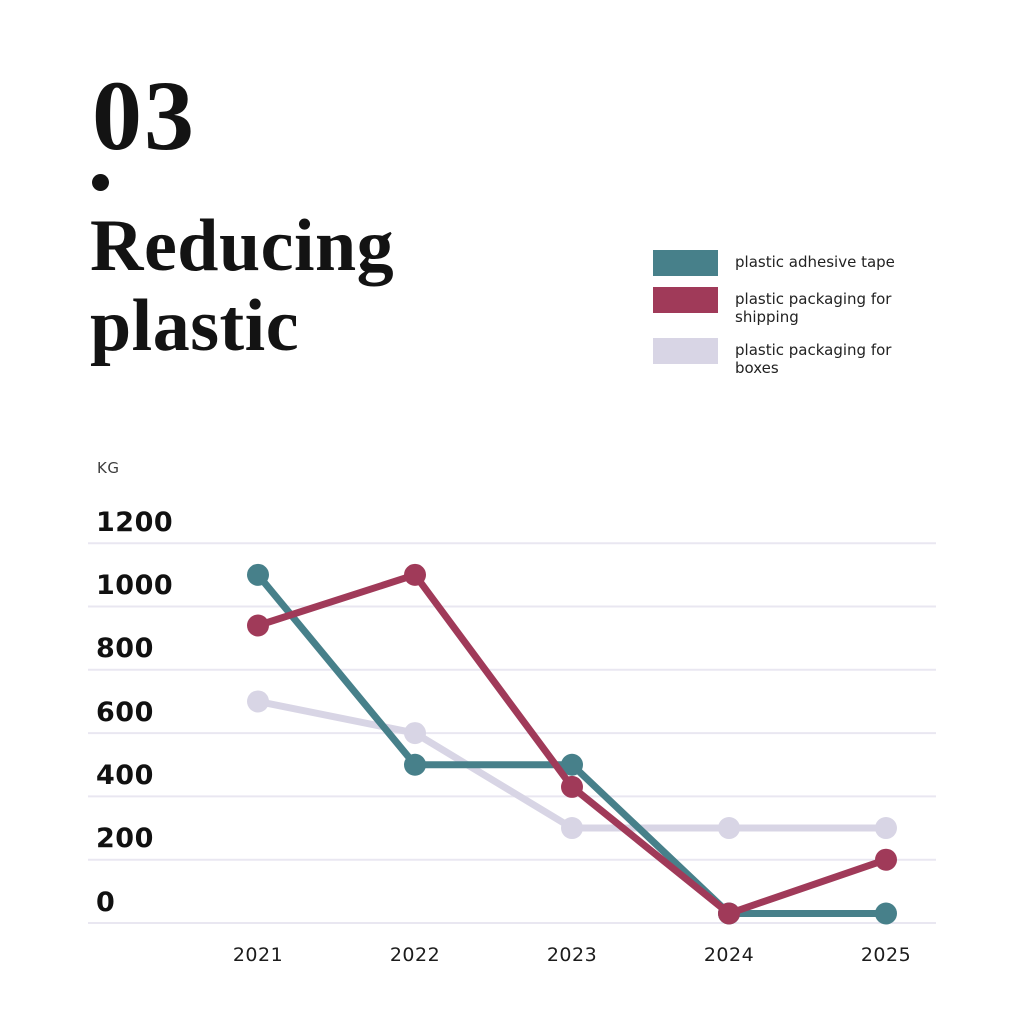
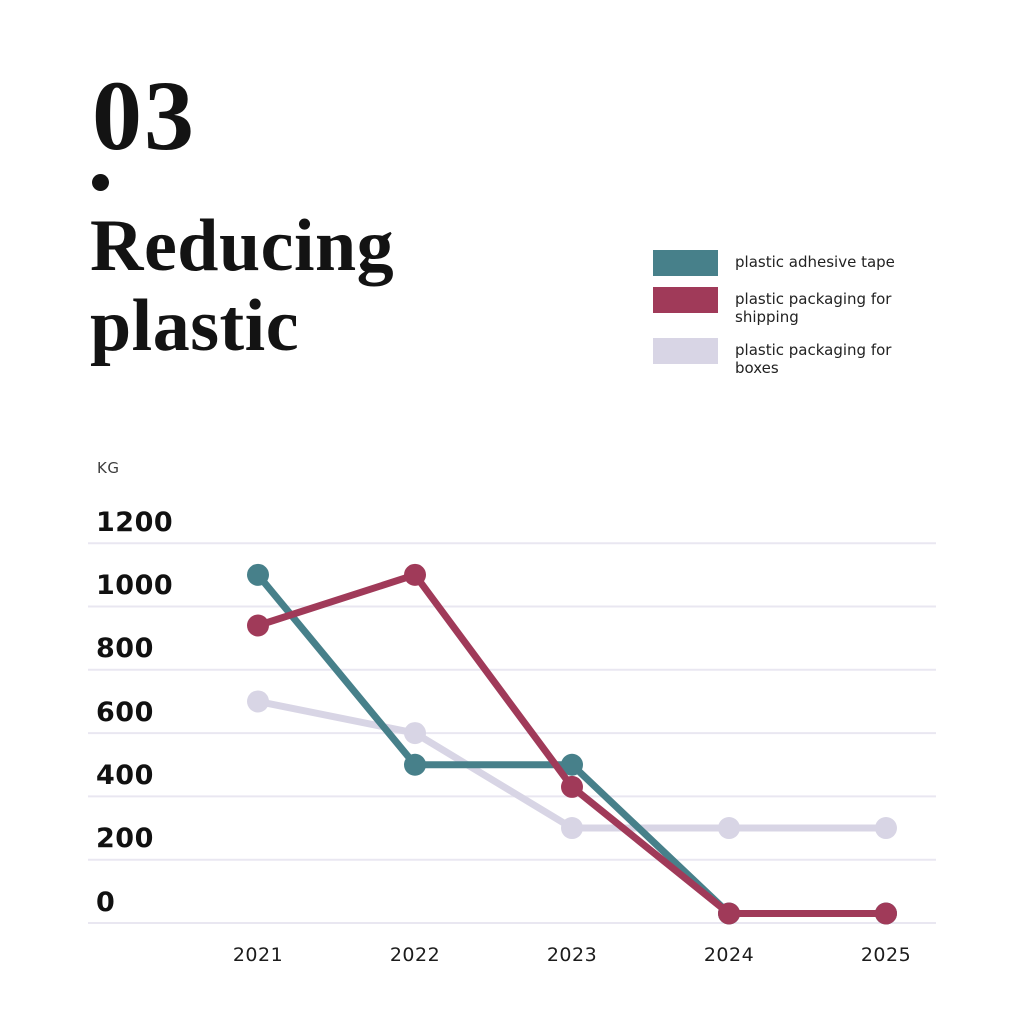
plastic packaging for shipping/2025: 200 -> 30
